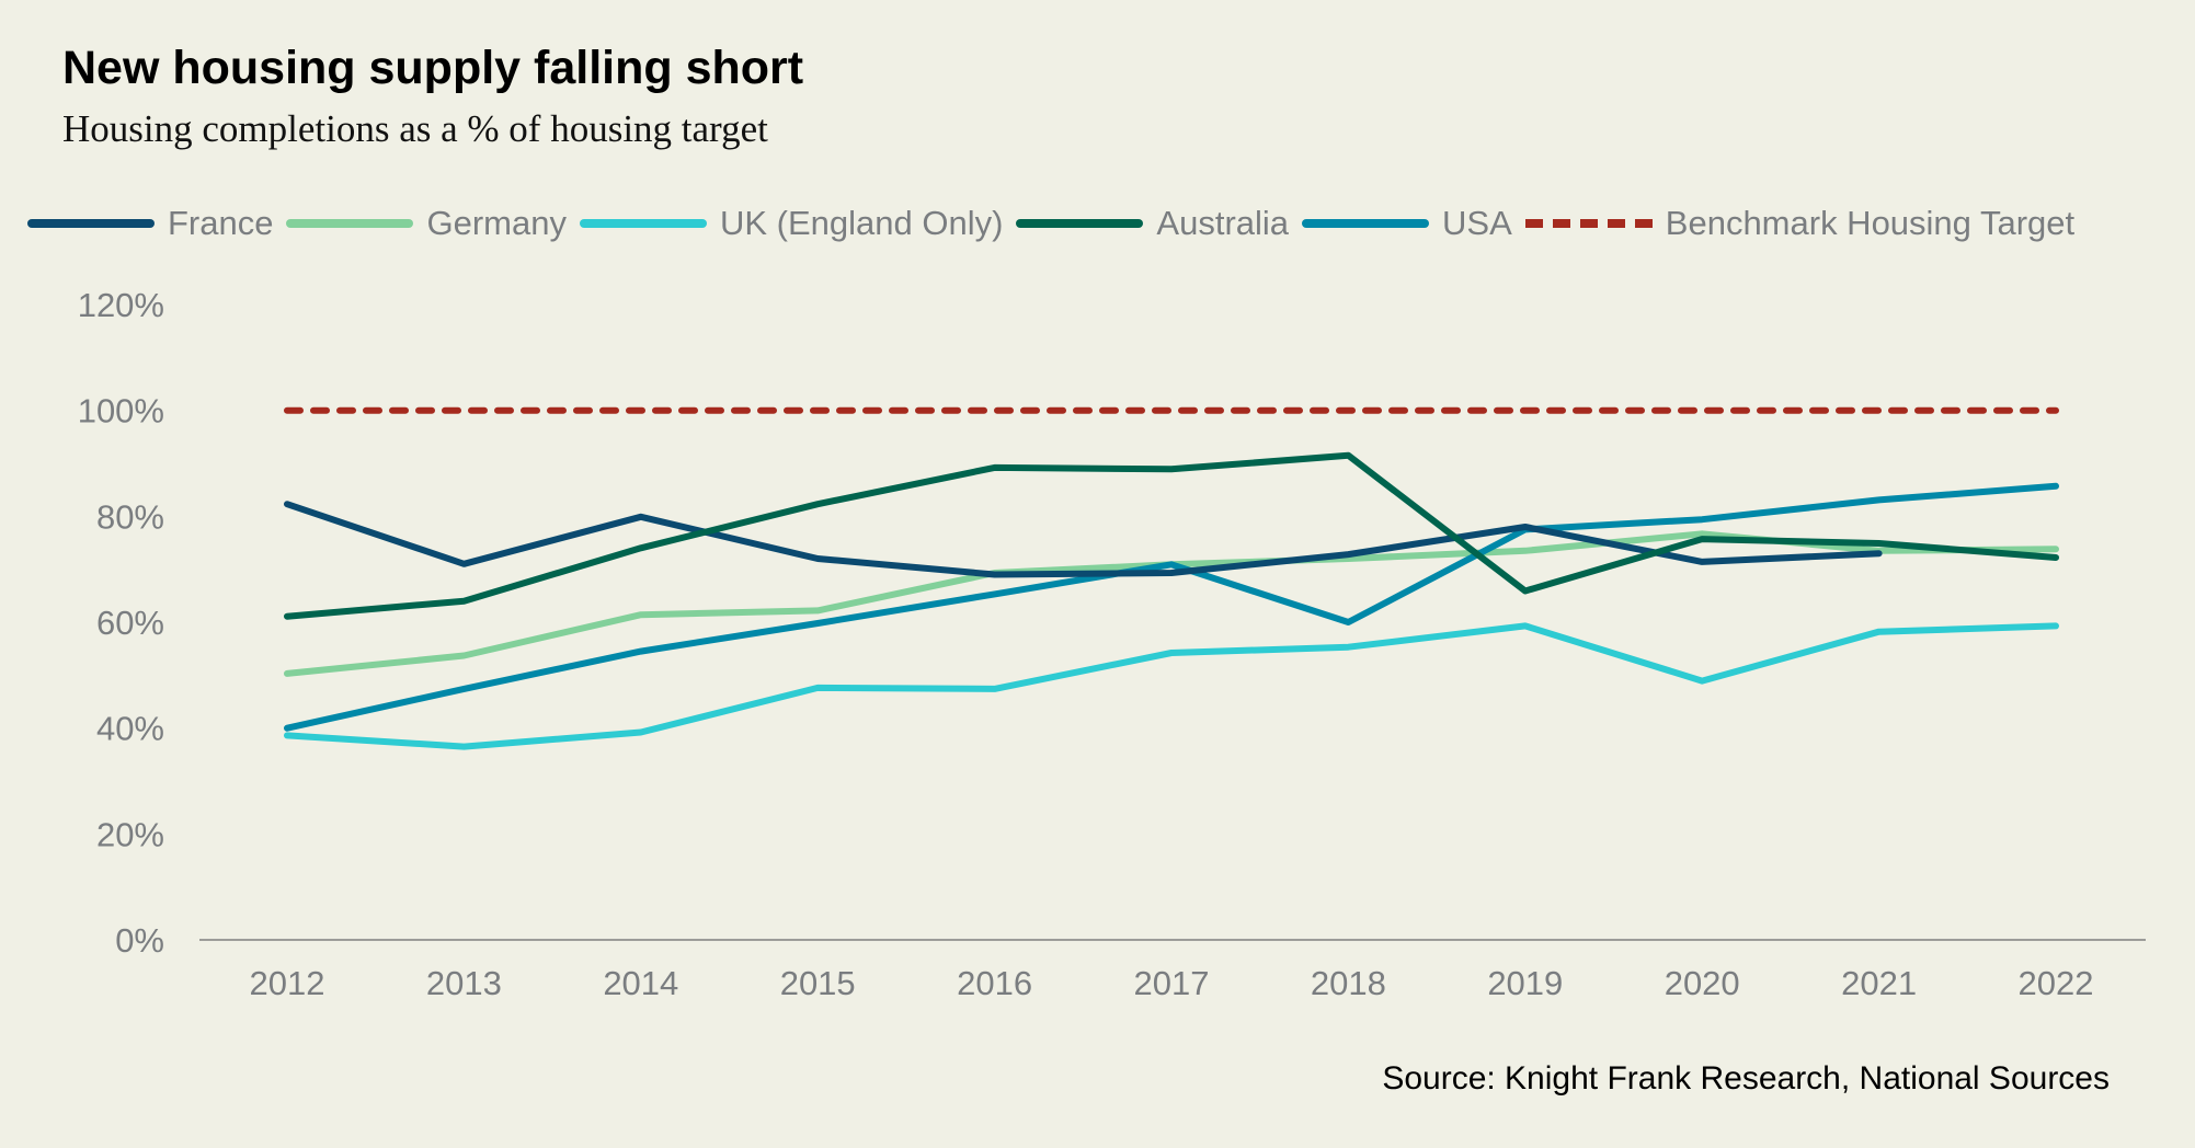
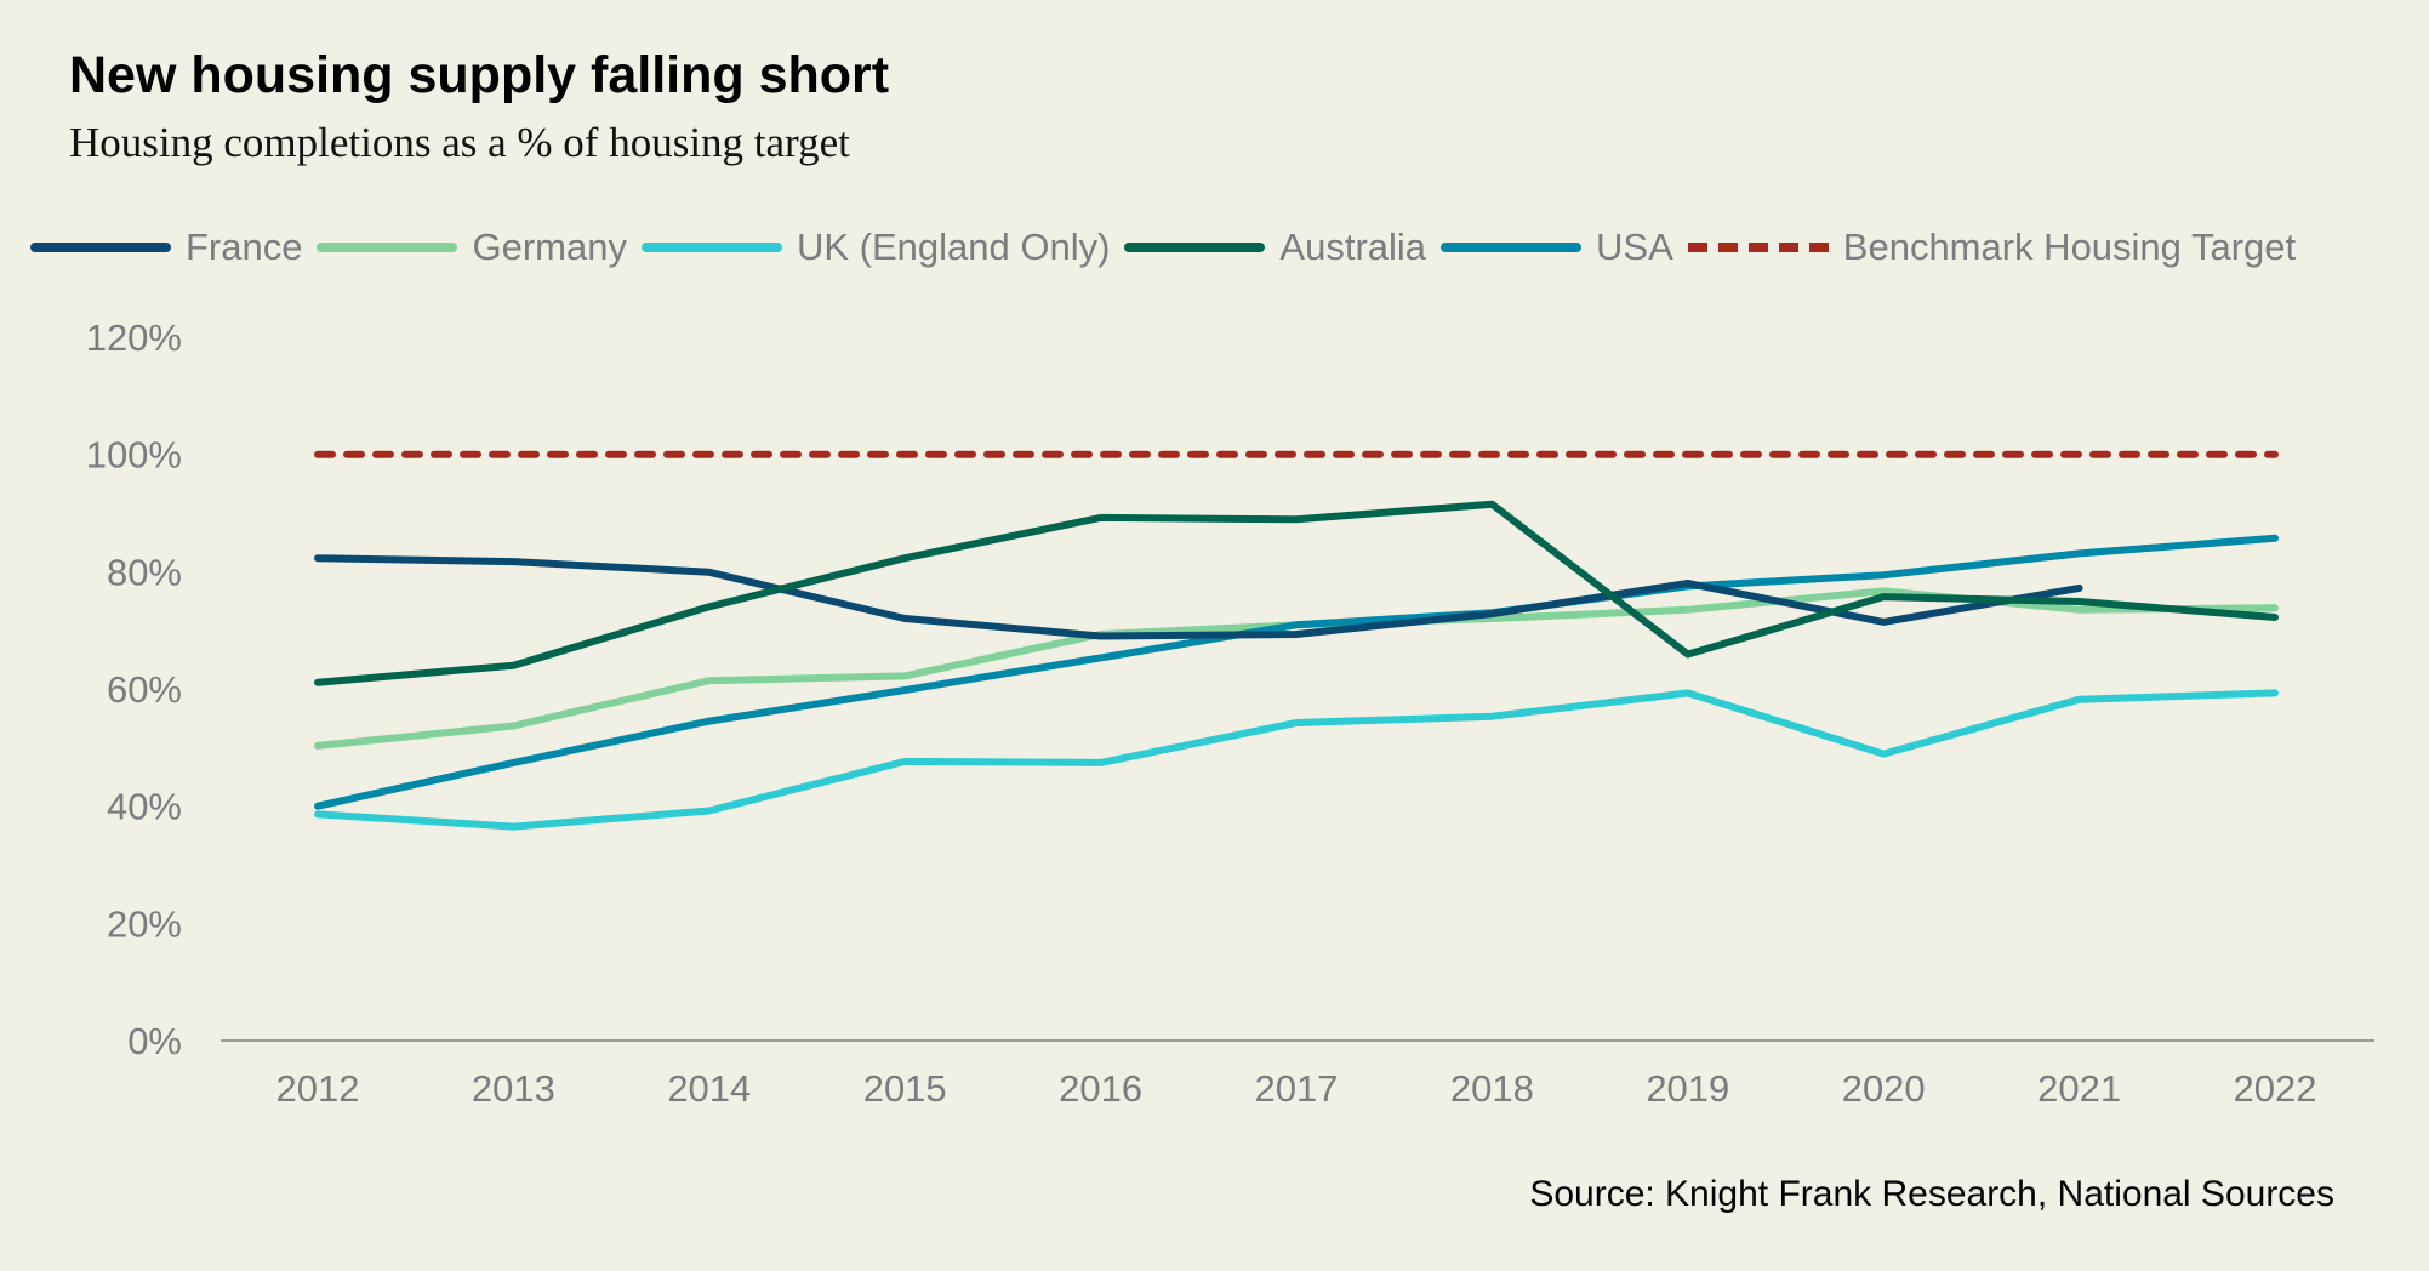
France/2013: 71% -> 82%
USA/2018: 60% -> 73%
France/2021: 73% -> 77%
